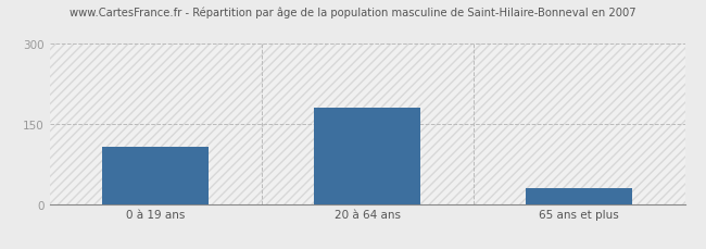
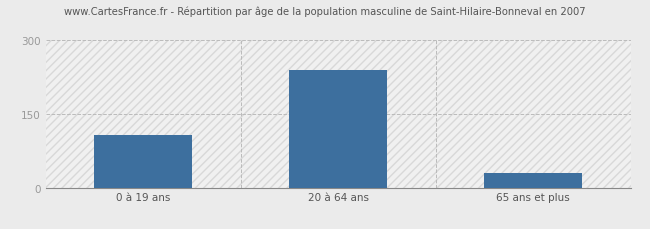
20 à 64 ans: 180 -> 240
